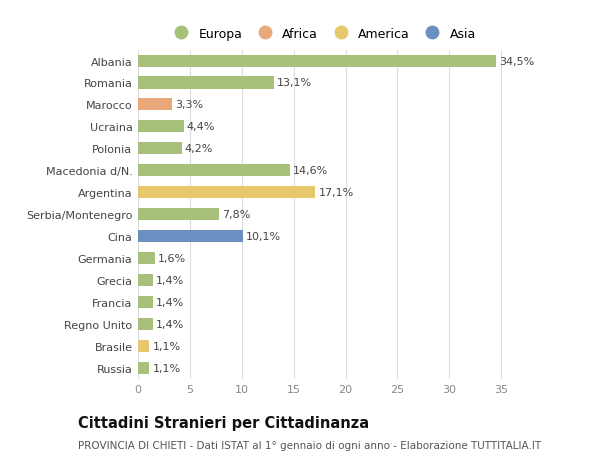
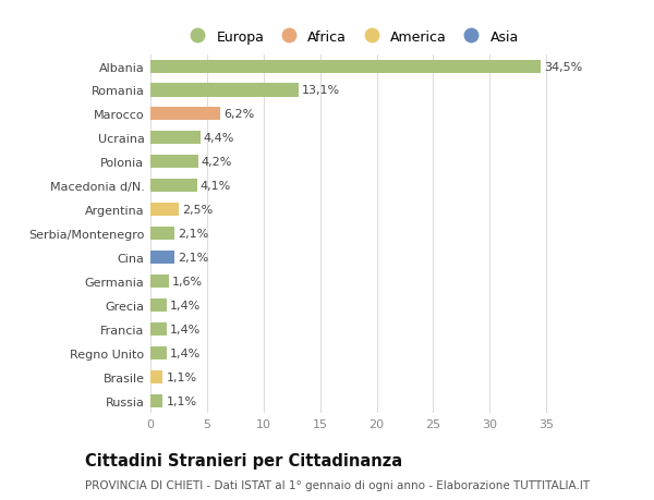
Marocco: 3,3% -> 6,2%
Macedonia d/N.: 14,6% -> 4,1%
Argentina: 17,1% -> 2,5%
Serbia/Montenegro: 7,8% -> 2,1%
Cina: 10,1% -> 2,1%
